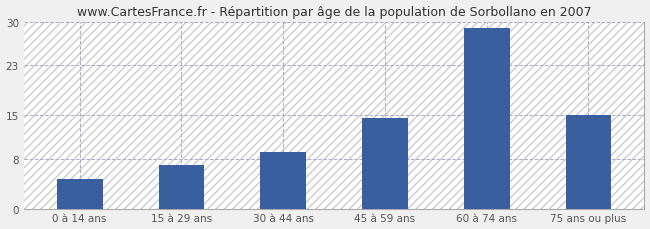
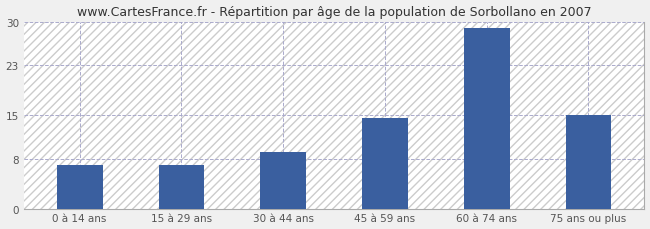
0 à 14 ans: 4.8 -> 7.0
